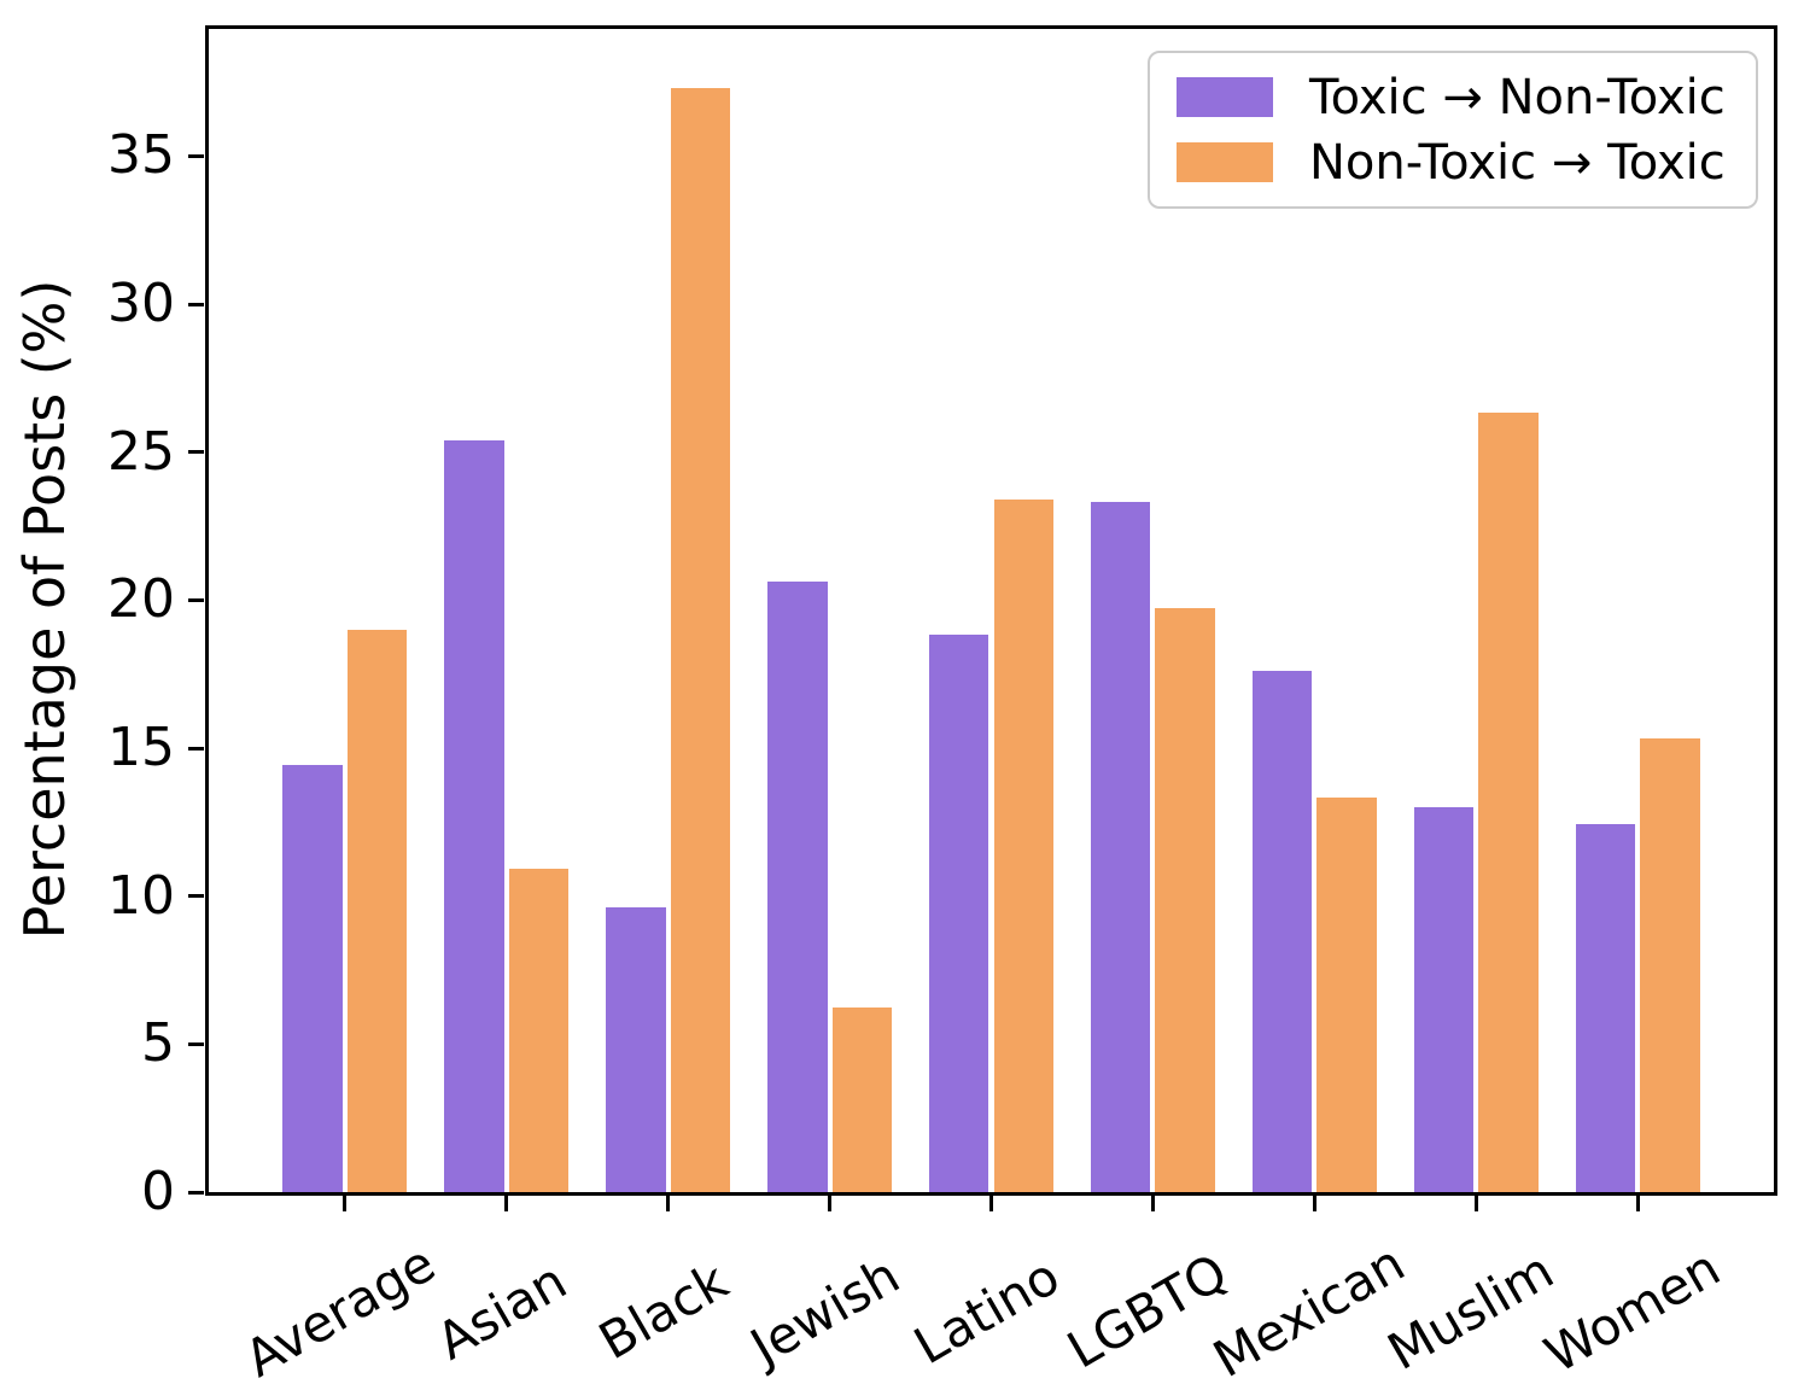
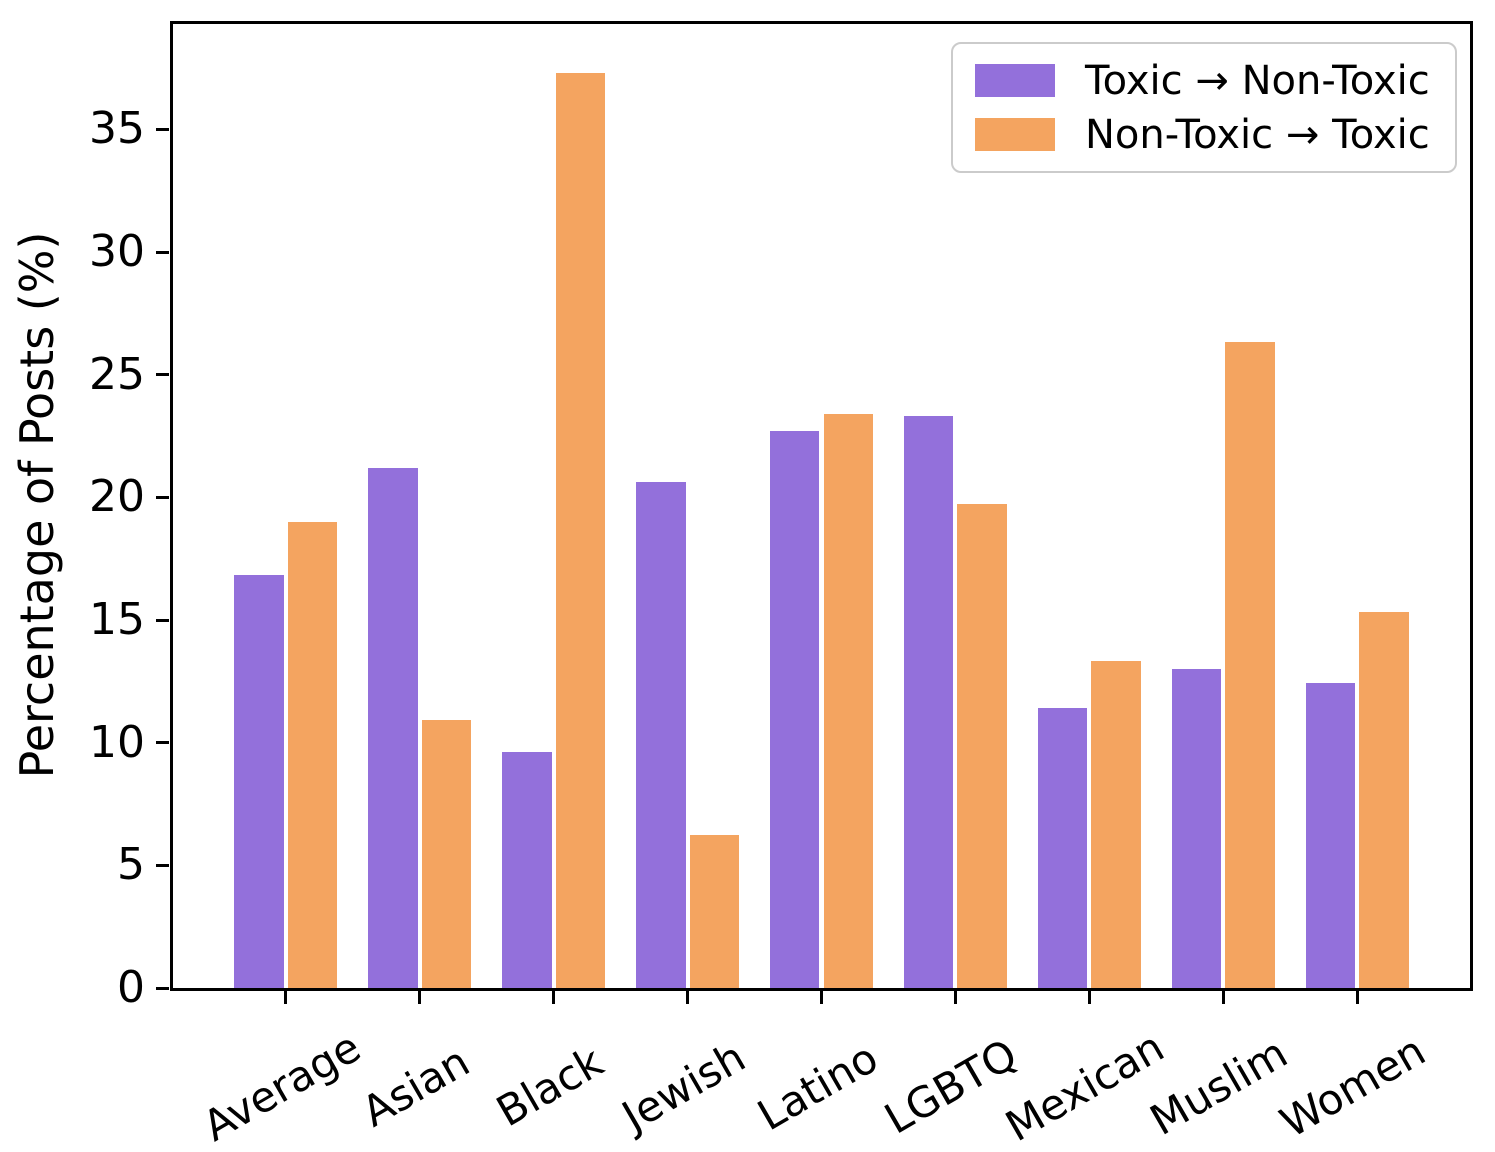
Toxic → Non-Toxic/Average: 14.5 -> 16.9
Toxic → Non-Toxic/Asian: 25.5 -> 21.3
Toxic → Non-Toxic/Latino: 18.9 -> 22.8
Toxic → Non-Toxic/Mexican: 17.7 -> 11.5
